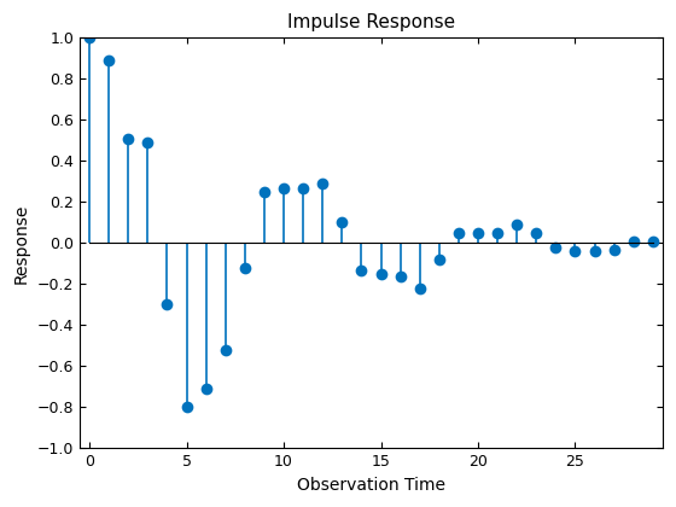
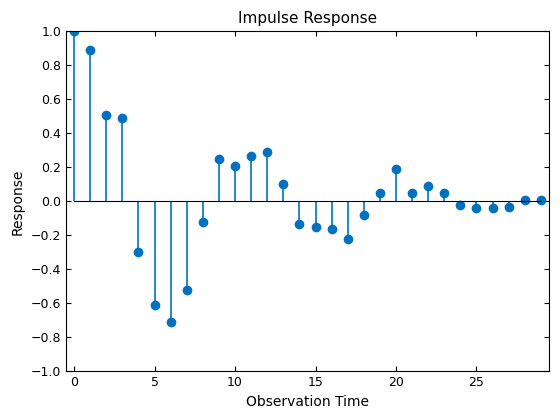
5: -0.80 -> -0.61
10: 0.27 -> 0.21
20: 0.05 -> 0.19
